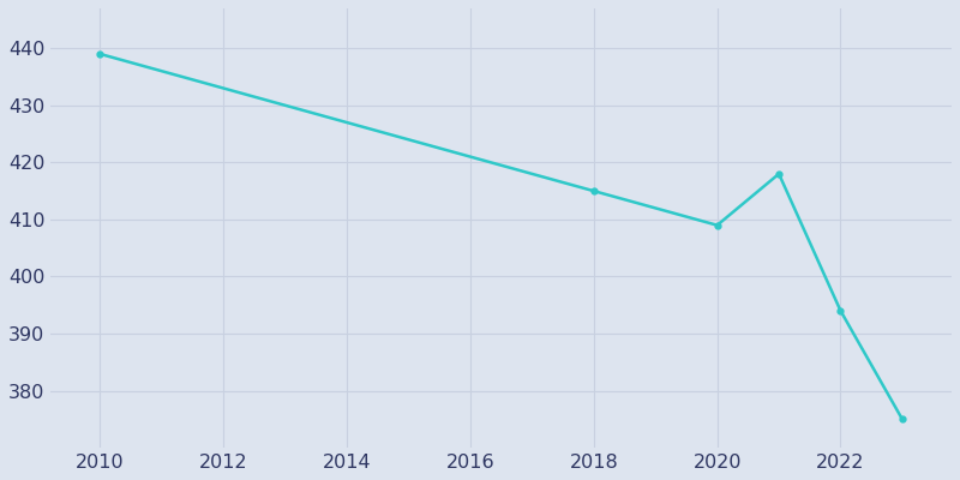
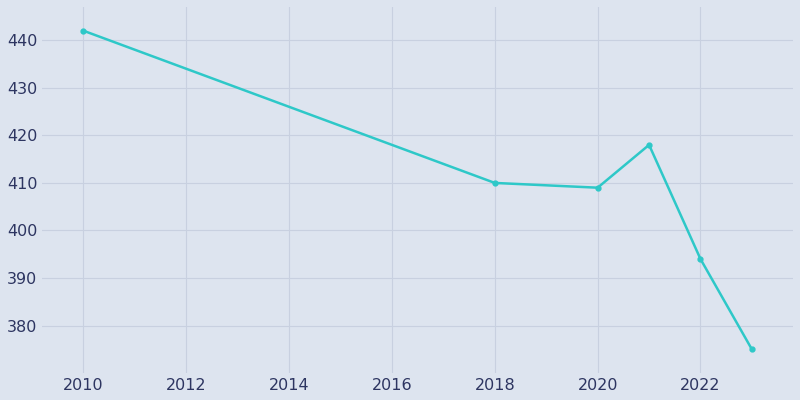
2010: 439 -> 442
2018: 415 -> 410
